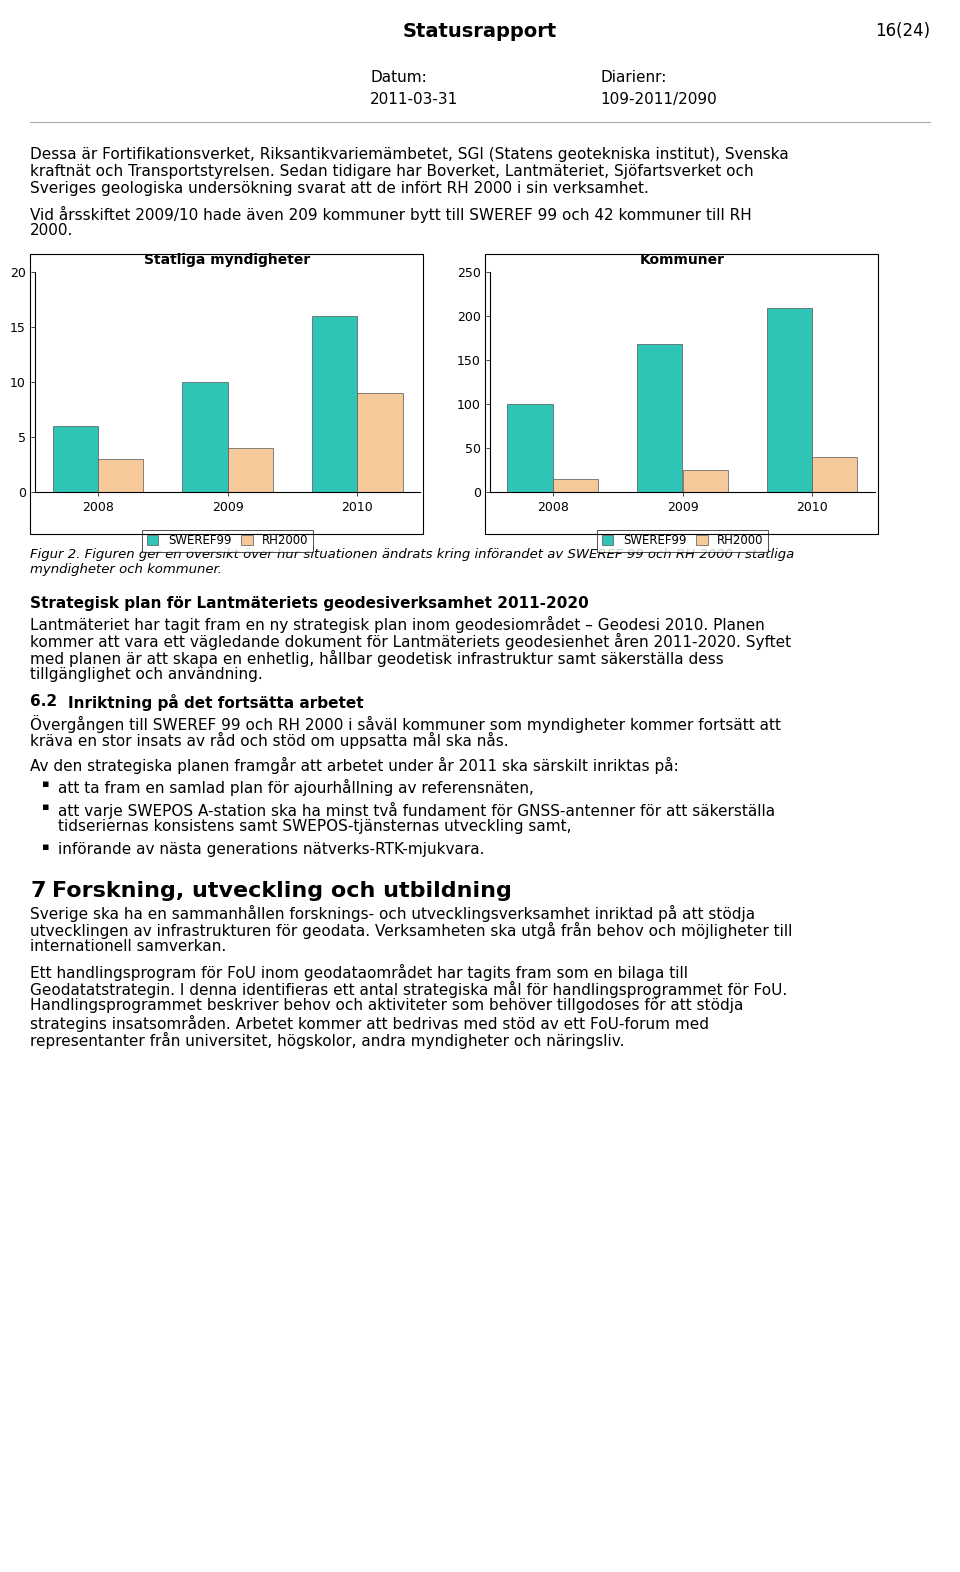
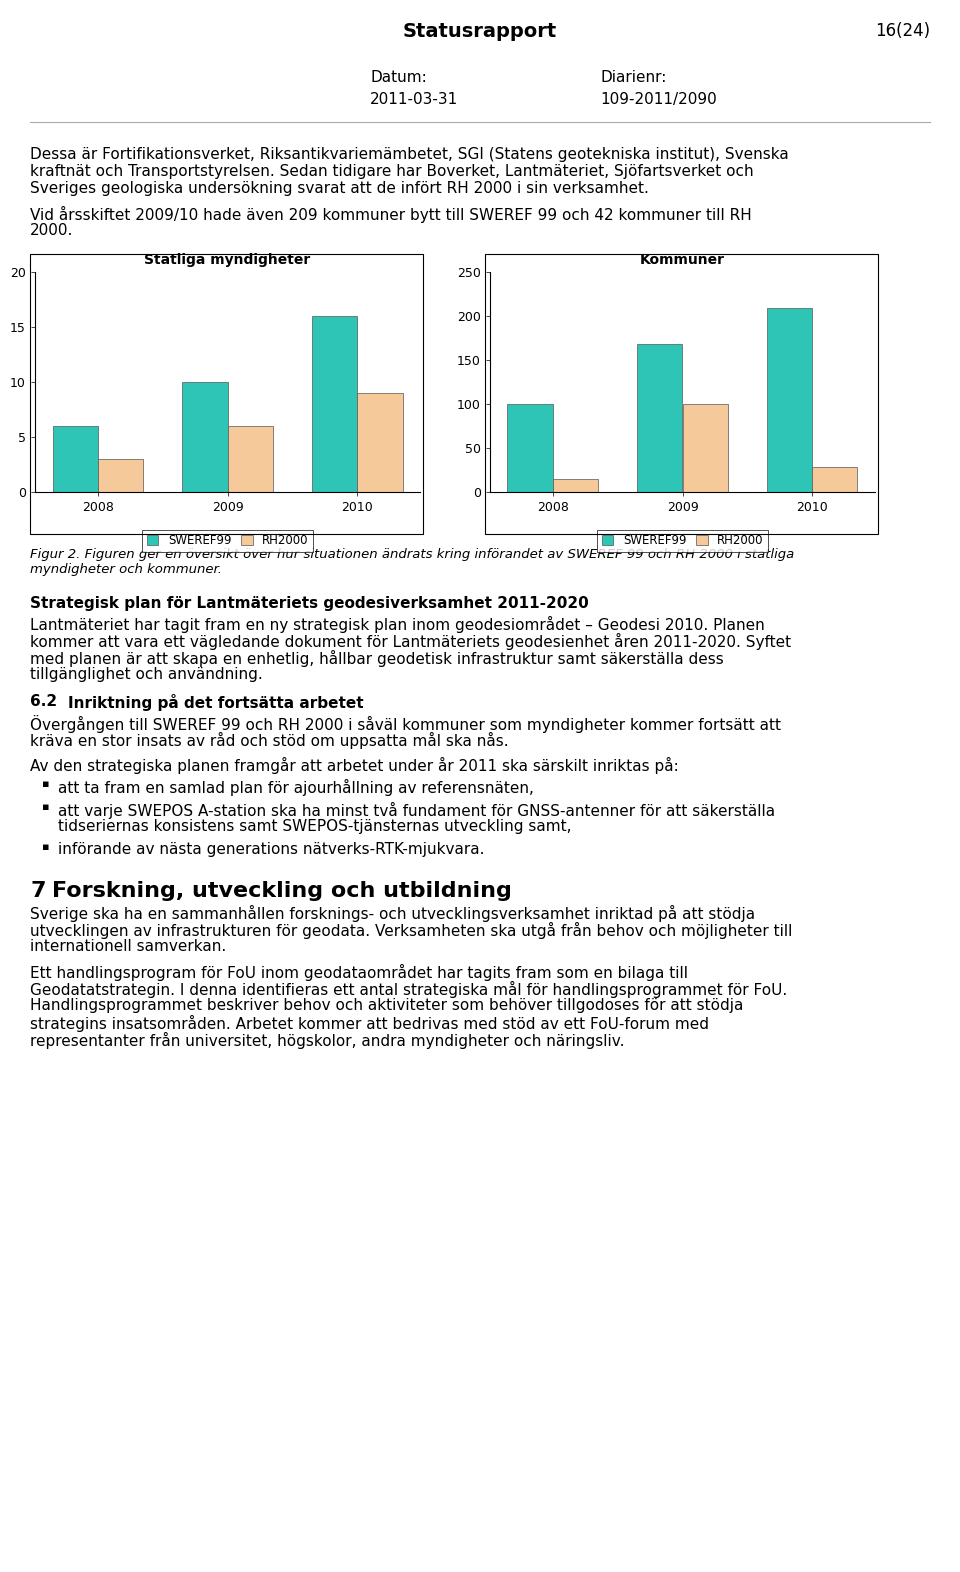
Statliga myndigheter/RH2000/2009: 4 -> 6
Kommuner/RH2000/2009: 25 -> 100
Kommuner/RH2000/2010: 40 -> 28
